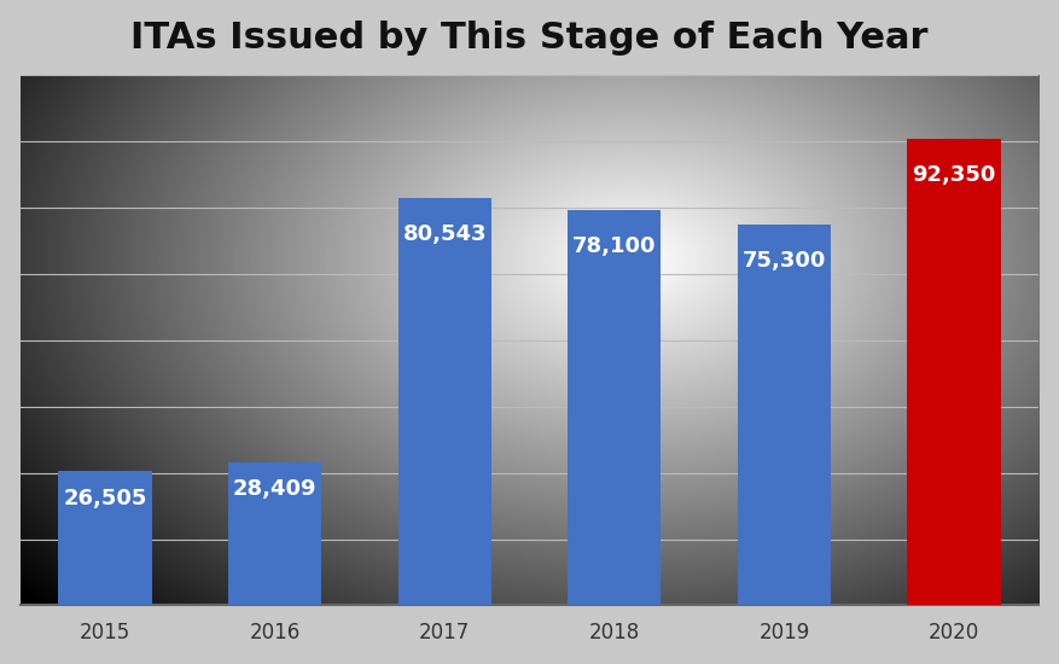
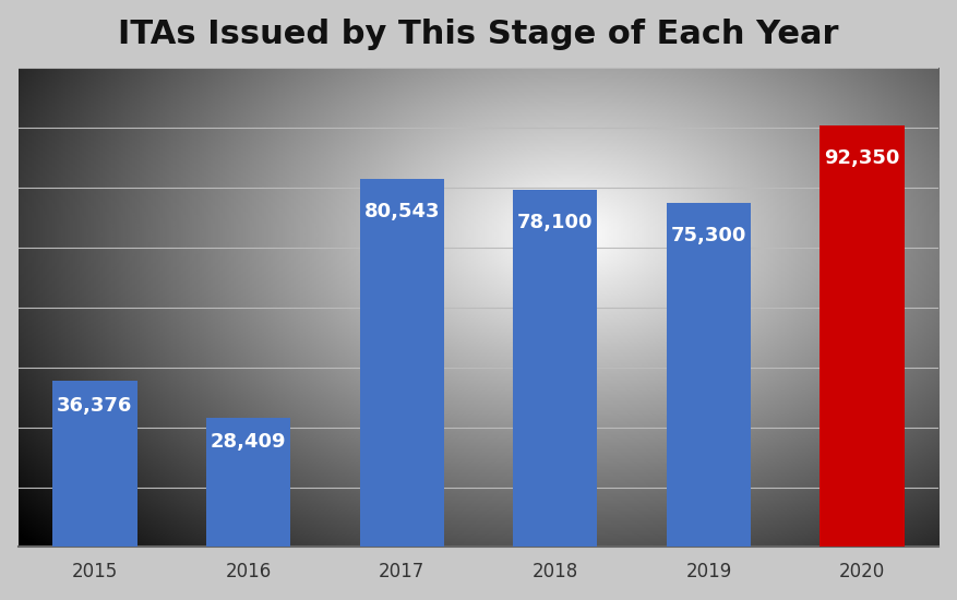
2015: 26,505 -> 36,376
